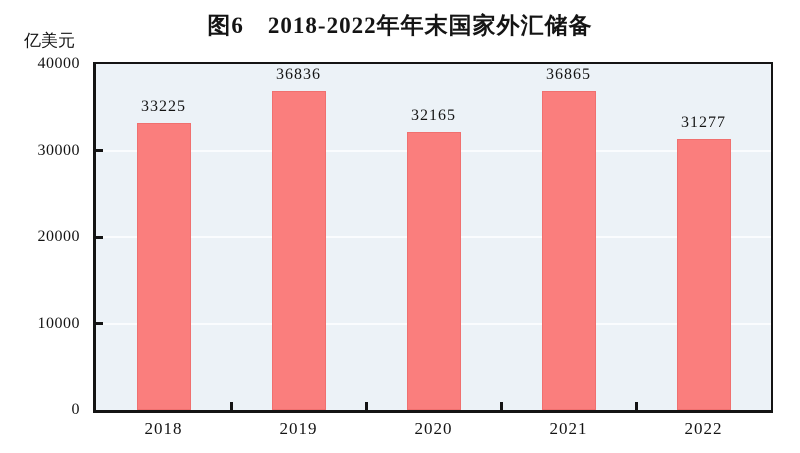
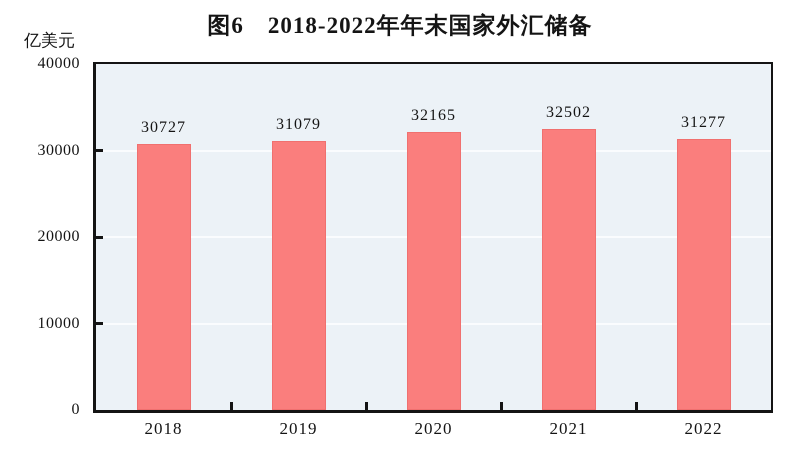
2018: 33225 -> 30727
2019: 36836 -> 31079
2021: 36865 -> 32502
